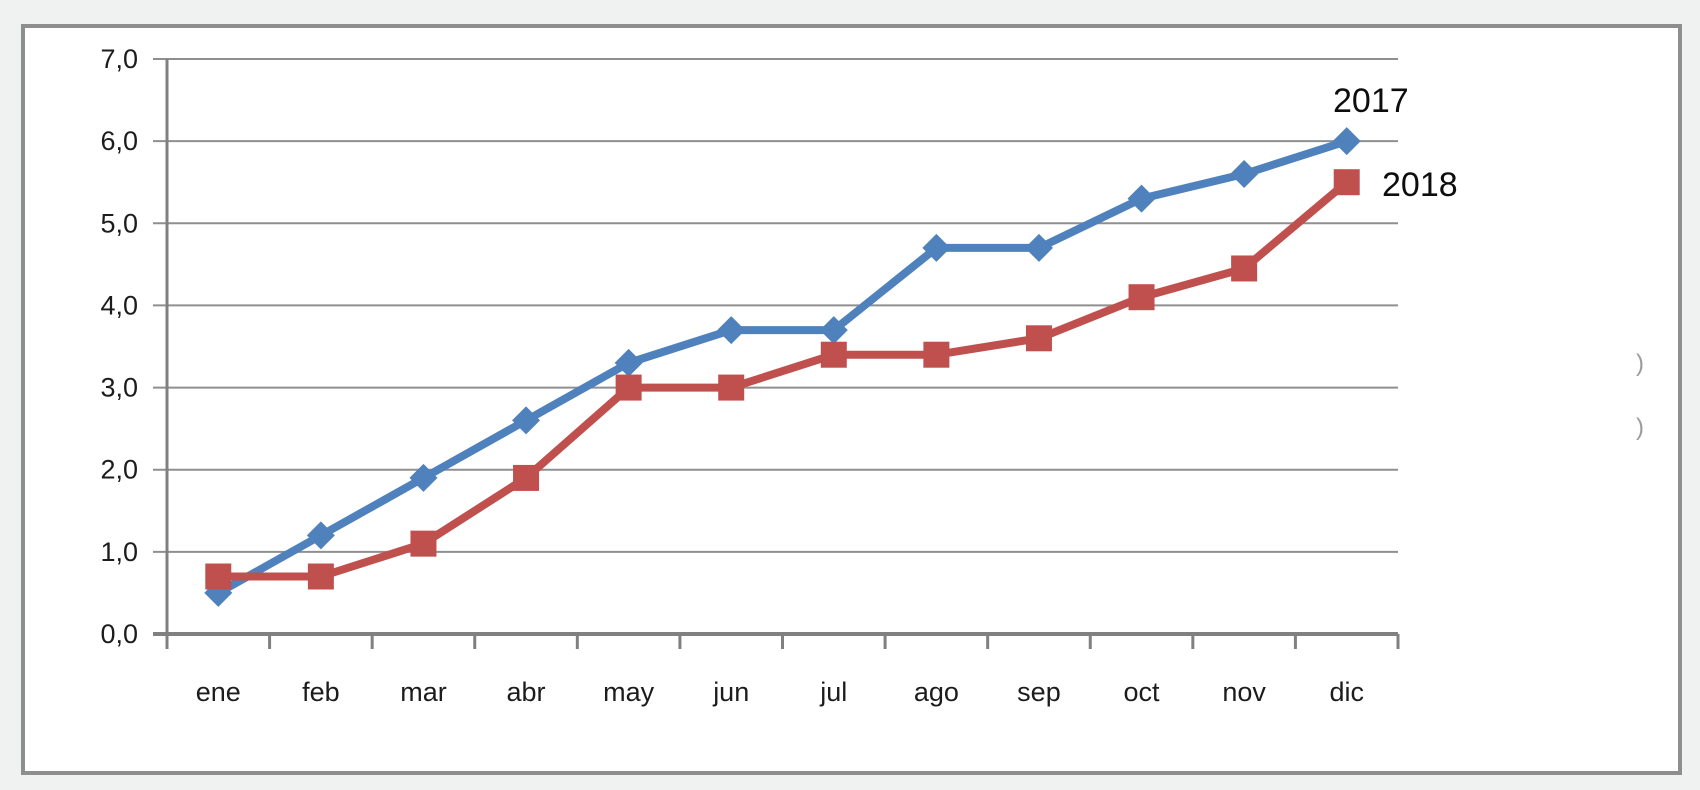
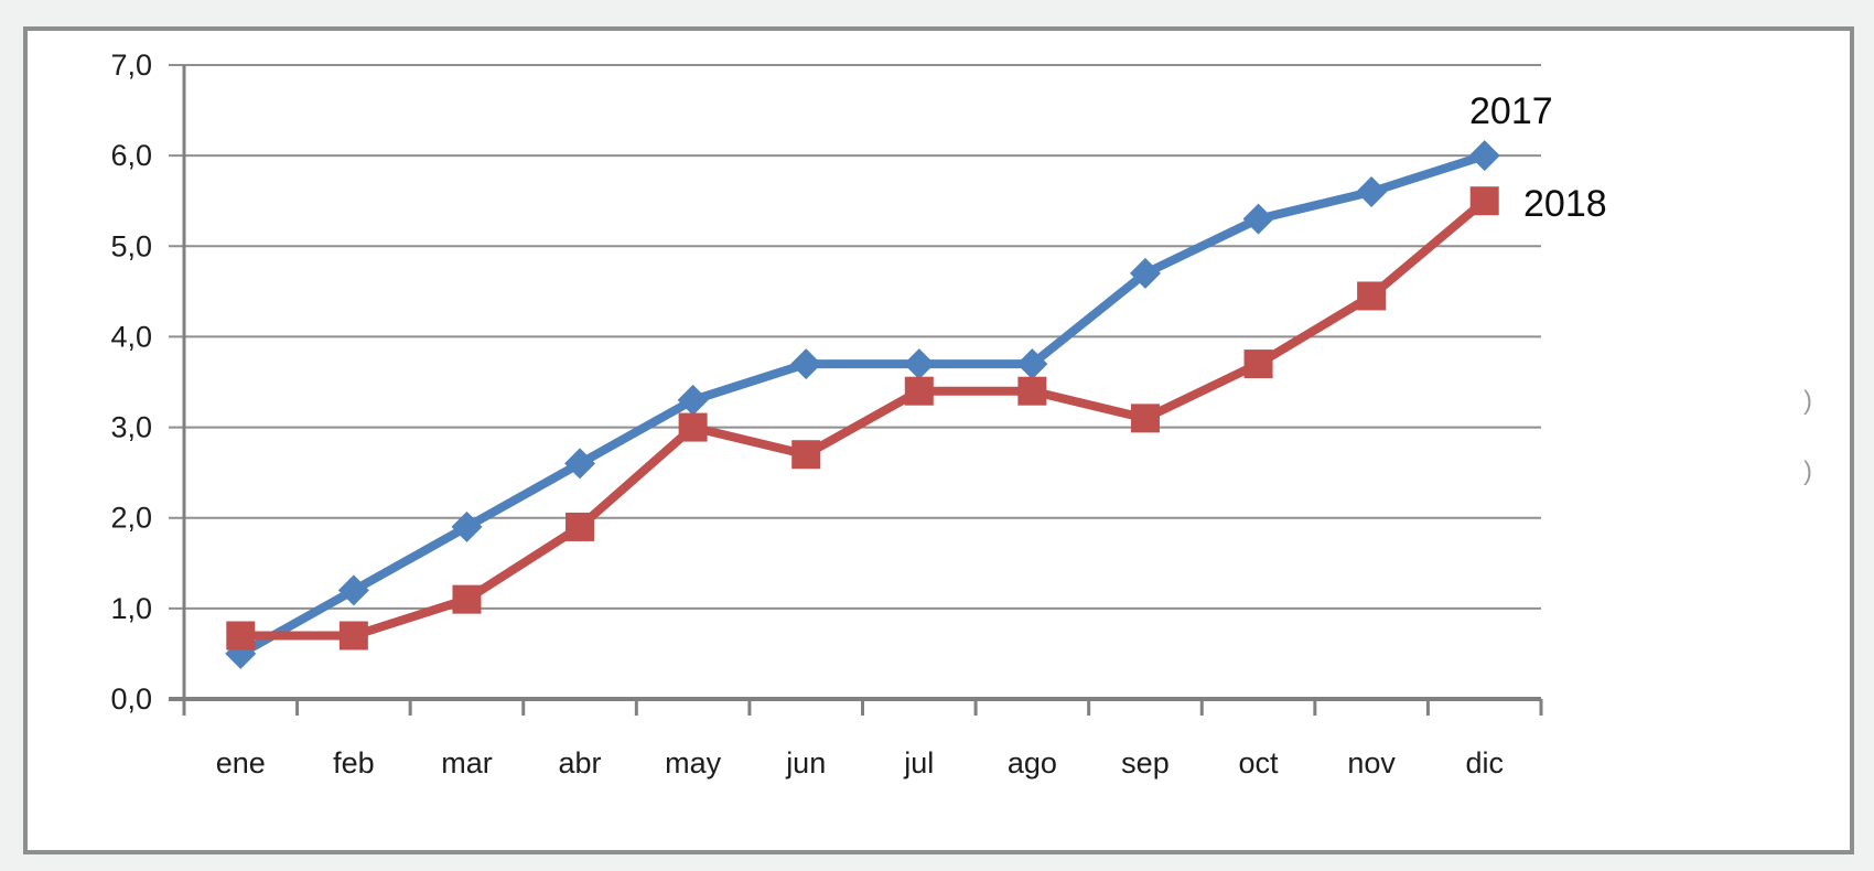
2018/jun: 3,0 -> 2,7
2017/ago: 4,7 -> 3,7
2018/sep: 3,6 -> 3,1
2018/oct: 4,1 -> 3,7
